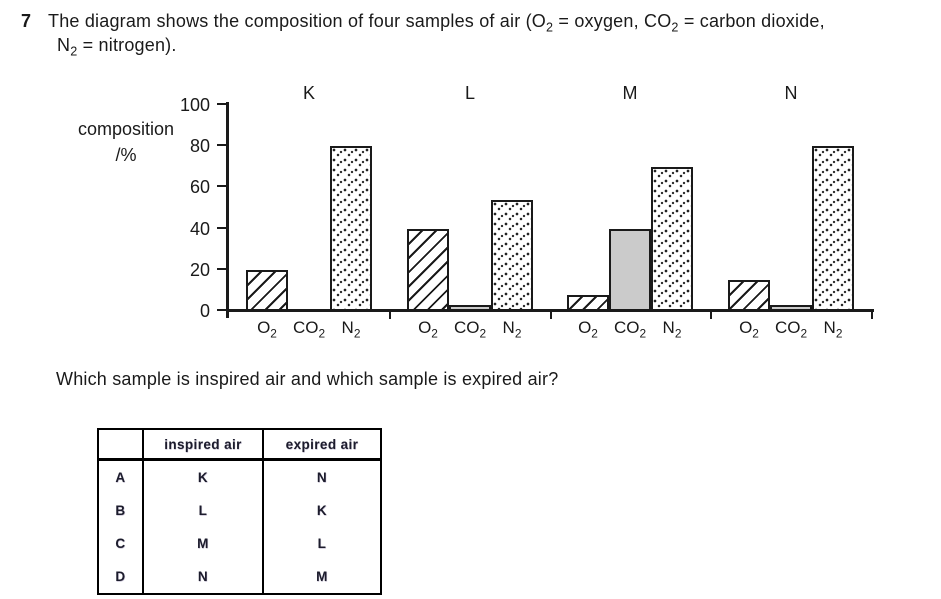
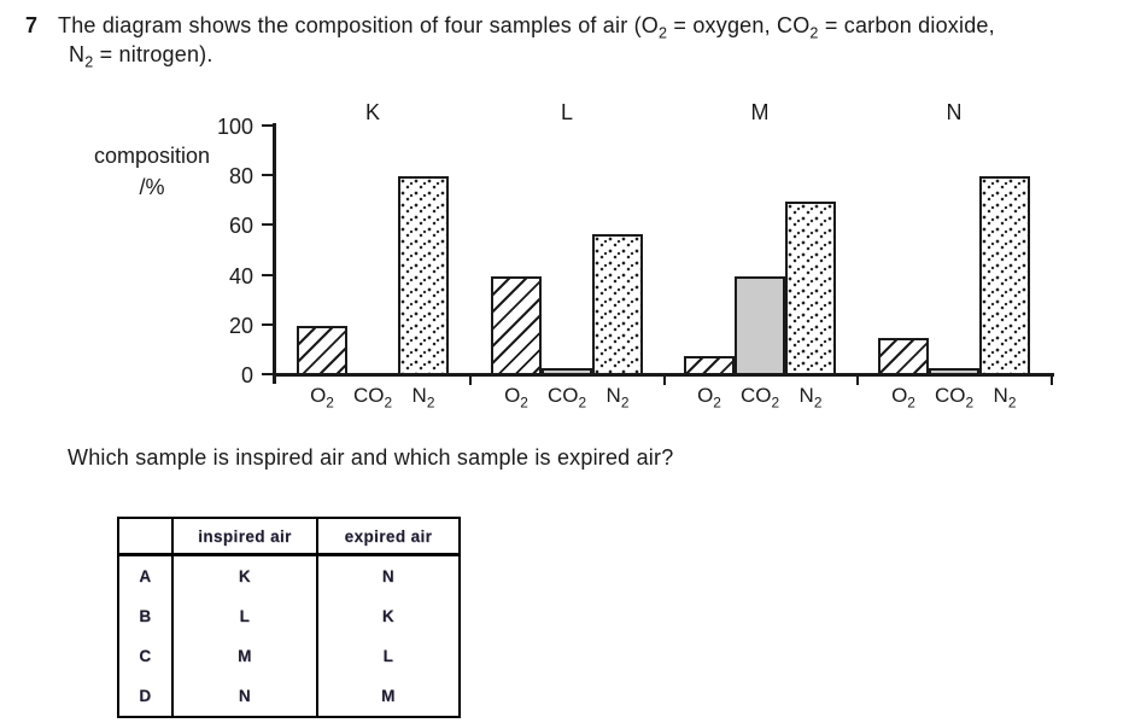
N2/L: 54 -> 57
